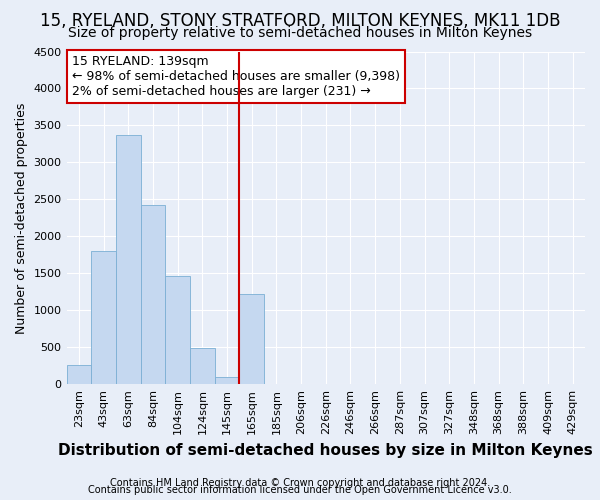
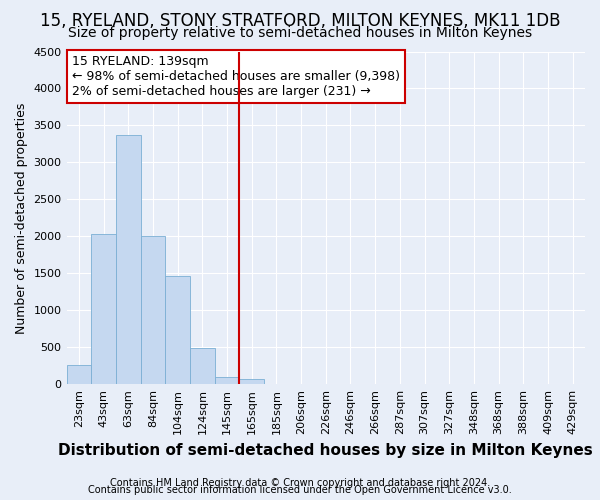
43sqm: 1800 -> 2030
84sqm: 2420 -> 2010
165sqm: 1220 -> 60
